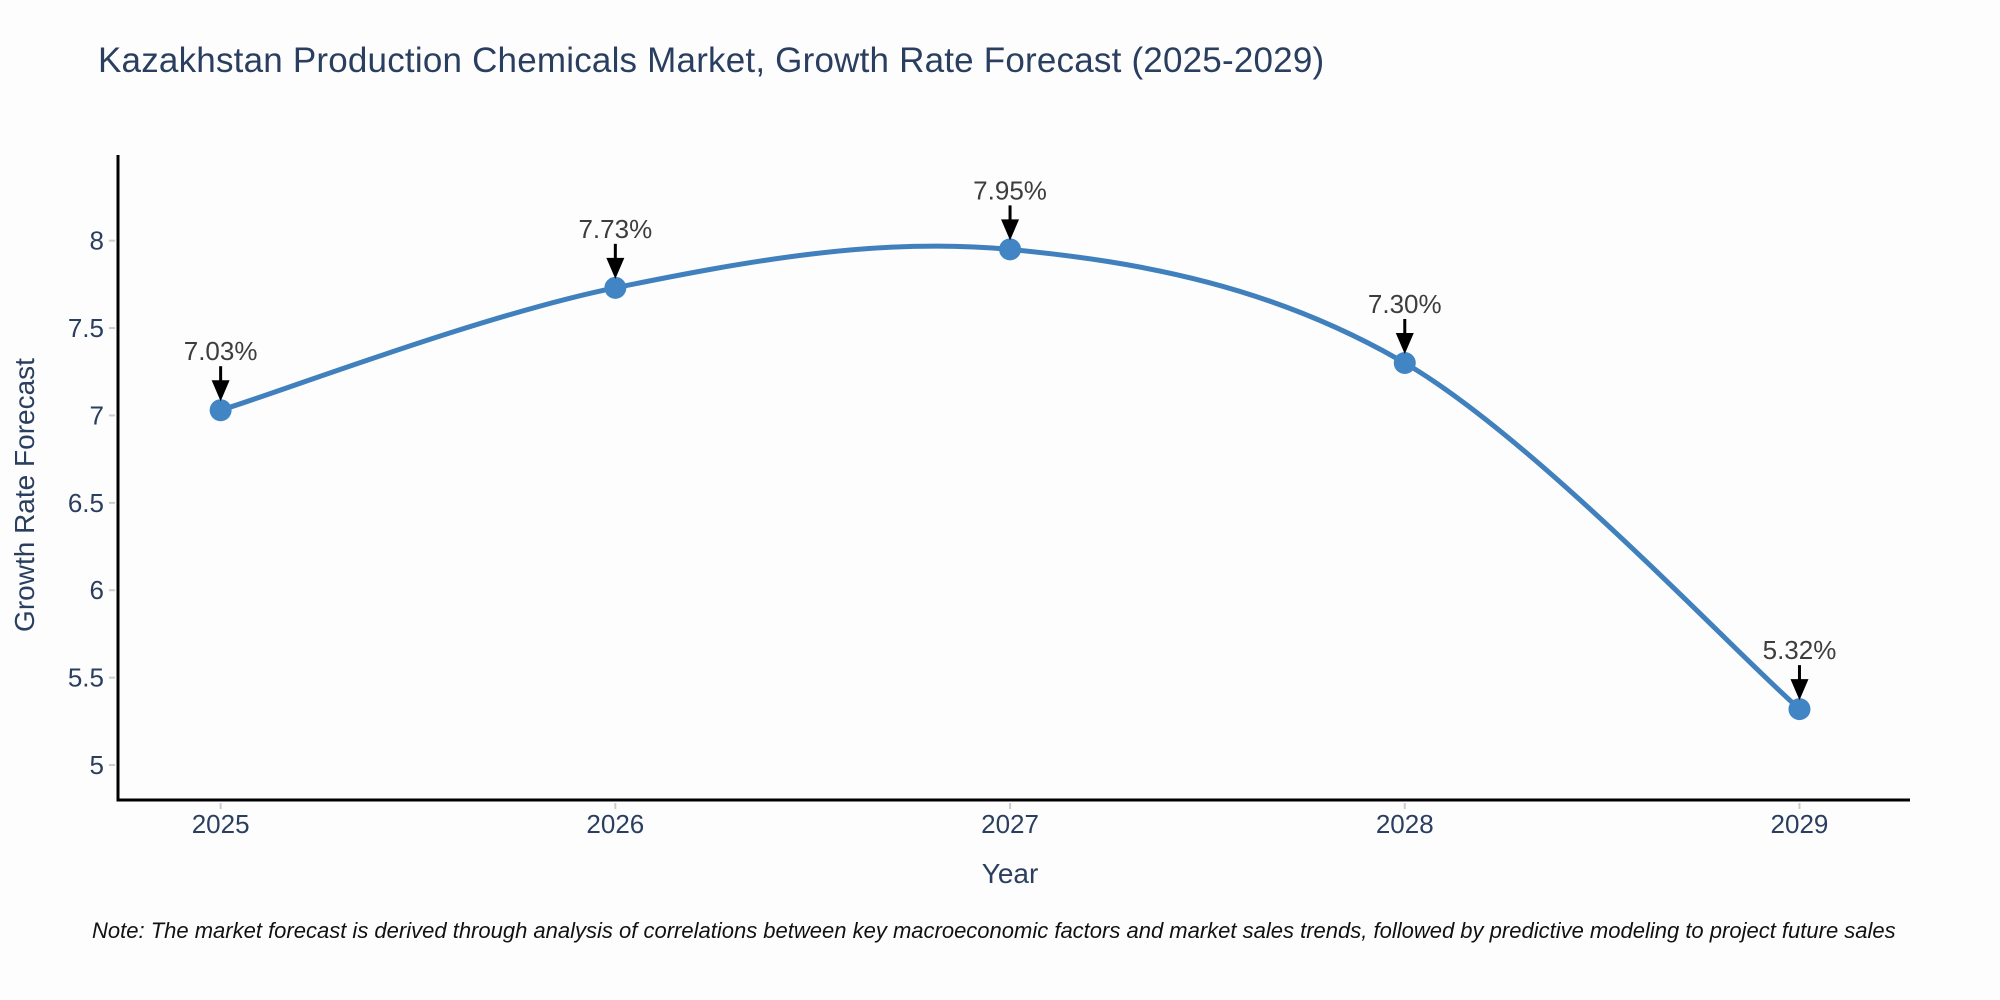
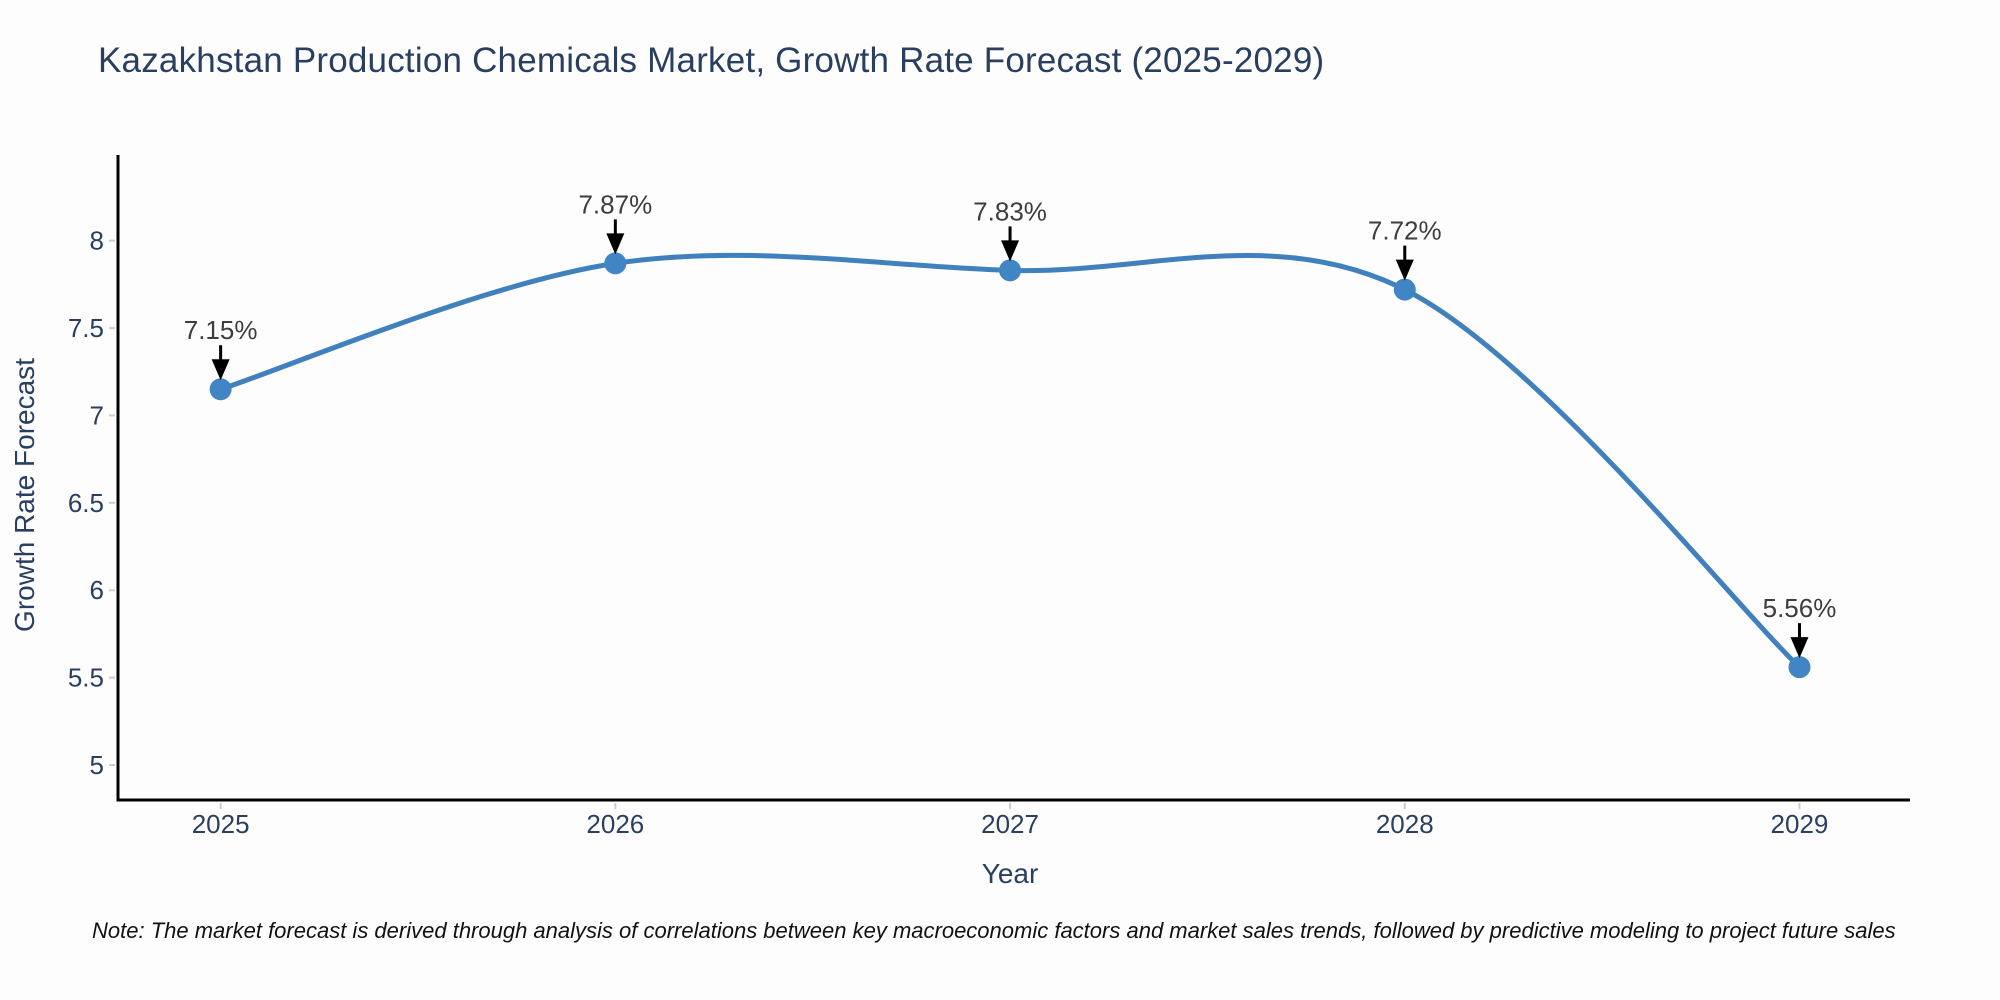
2025: 7.03% -> 7.15%
2026: 7.73% -> 7.87%
2027: 7.95% -> 7.83%
2028: 7.30% -> 7.72%
2029: 5.32% -> 5.56%
